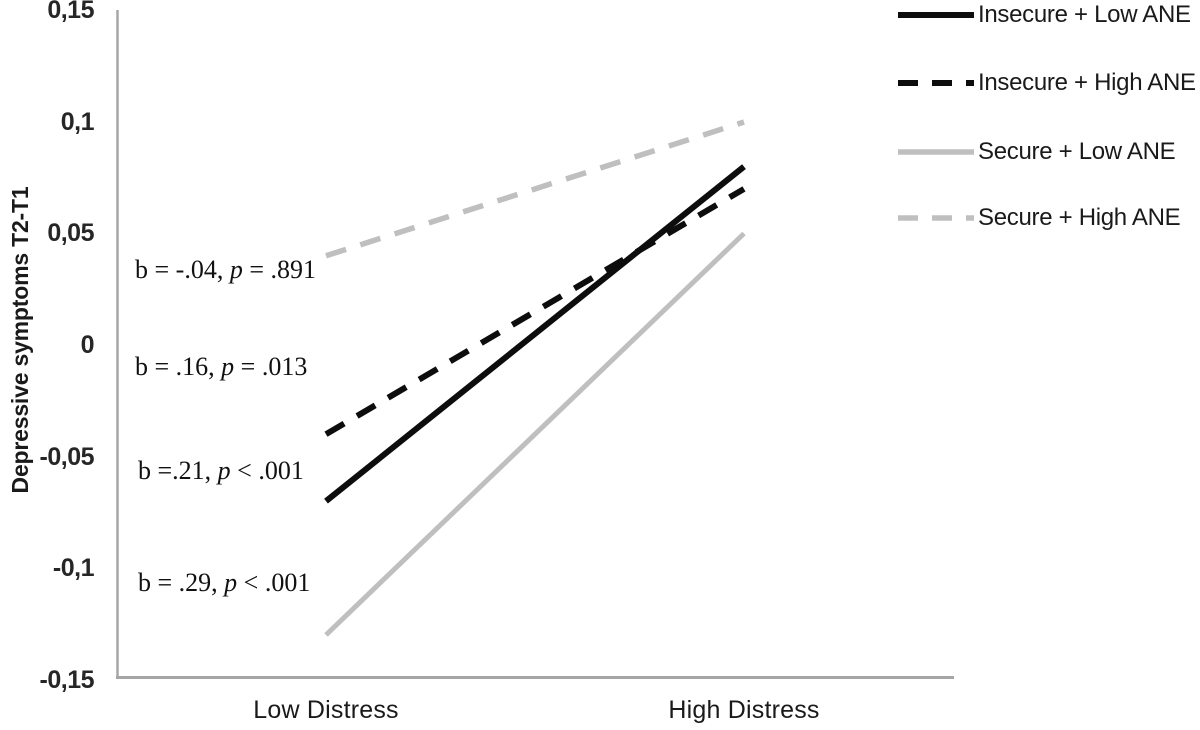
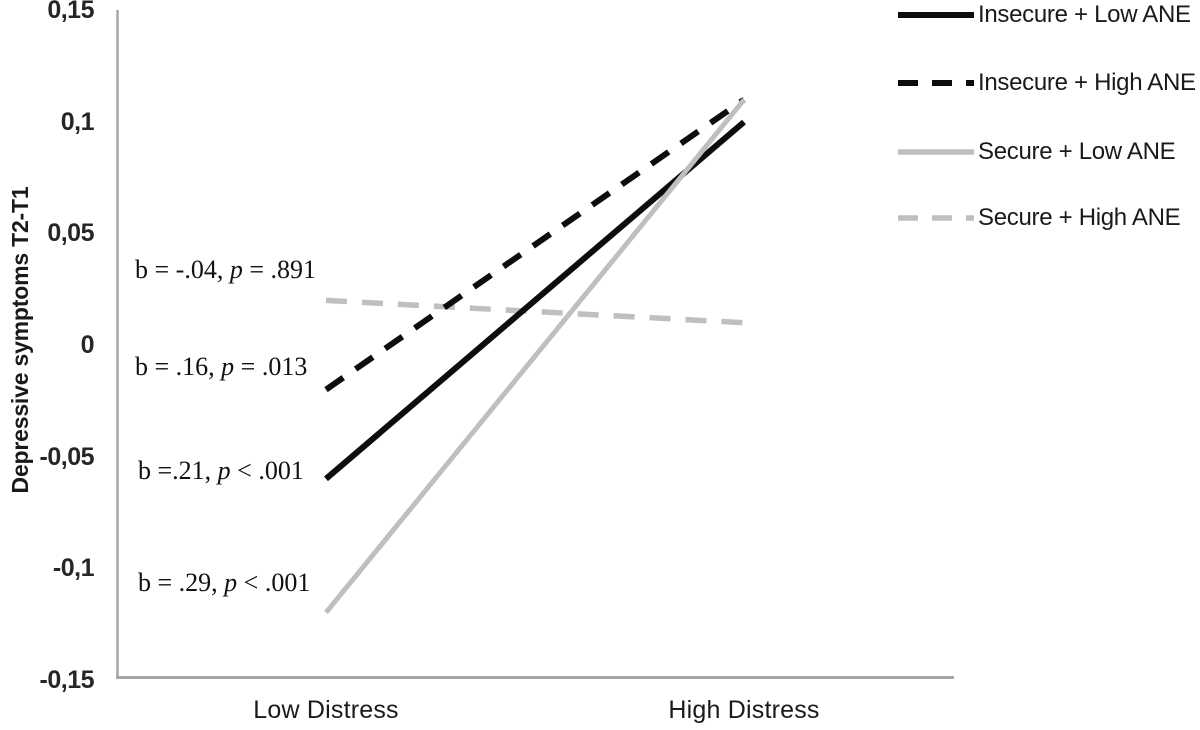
Insecure + Low ANE/Low Distress: -0,07 -> -0,06
Insecure + High ANE/Low Distress: -0,04 -> -0,02
Secure + Low ANE/Low Distress: -0,13 -> -0,12
Secure + High ANE/Low Distress: 0,04 -> 0,02
Insecure + Low ANE/High Distress: 0,08 -> 0,10
Insecure + High ANE/High Distress: 0,07 -> 0,11
Secure + Low ANE/High Distress: 0,05 -> 0,11
Secure + High ANE/High Distress: 0,10 -> 0,01
